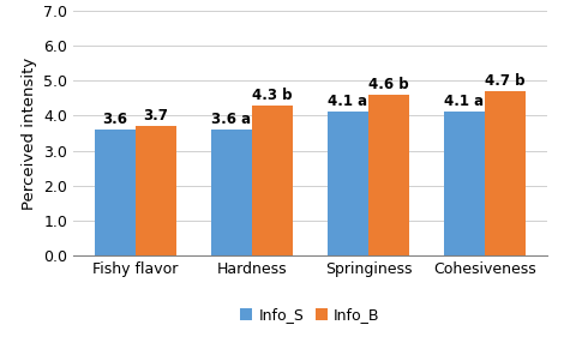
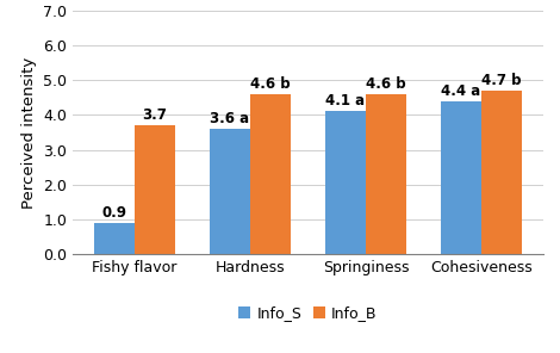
Info_S/Fishy flavor: 3.6 -> 0.9
Info_B/Hardness: 4.3 -> 4.6
Info_S/Cohesiveness: 4.1 -> 4.4
